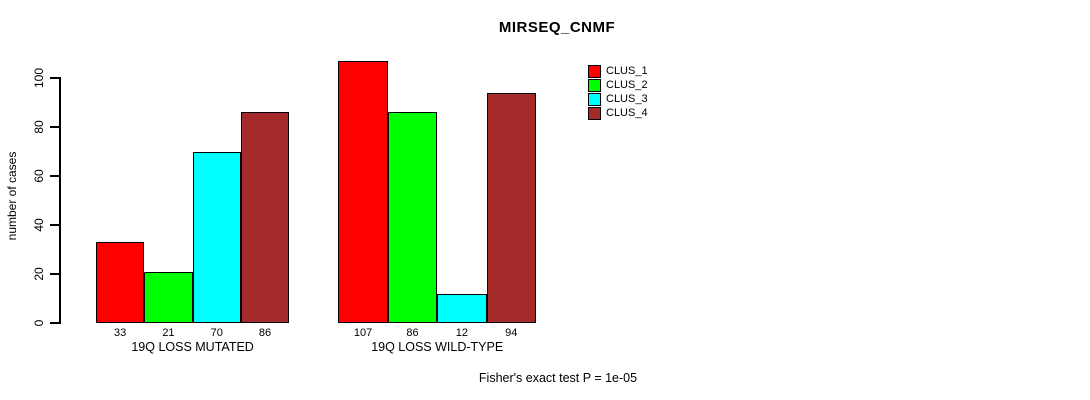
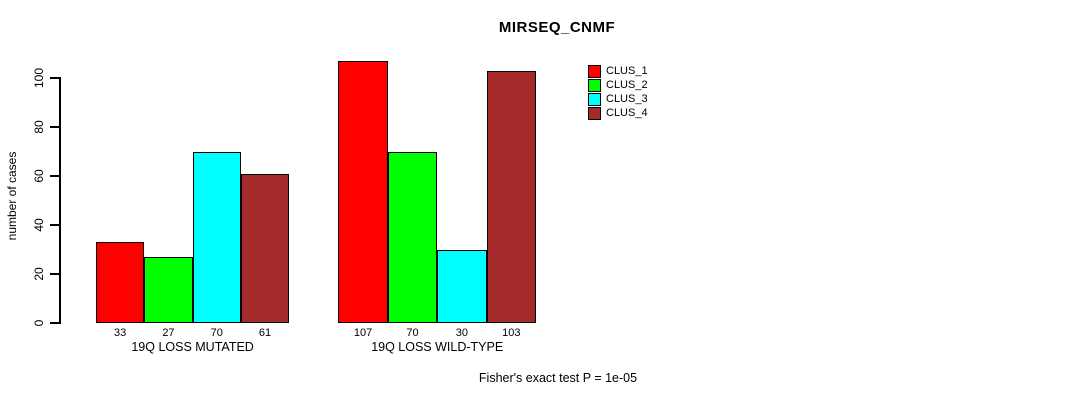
CLUS_2/19Q LOSS MUTATED: 21 -> 27
CLUS_4/19Q LOSS MUTATED: 86 -> 61
CLUS_2/19Q LOSS WILD-TYPE: 86 -> 70
CLUS_3/19Q LOSS WILD-TYPE: 12 -> 30
CLUS_4/19Q LOSS WILD-TYPE: 94 -> 103
